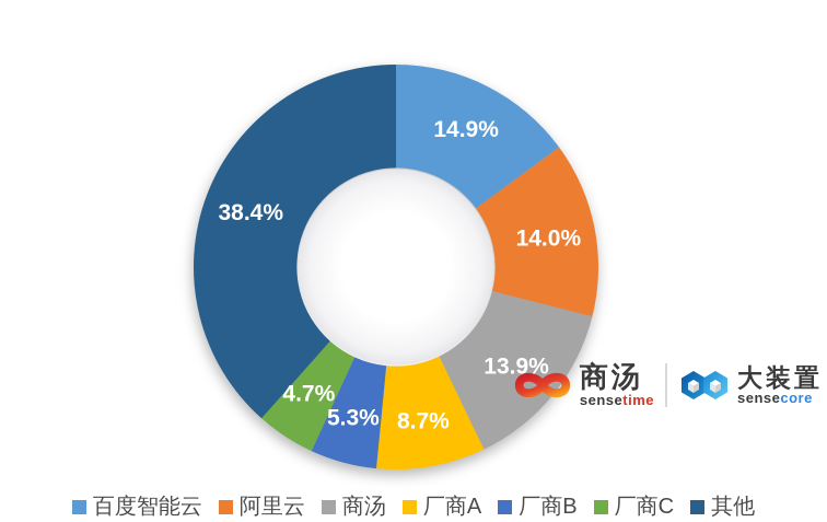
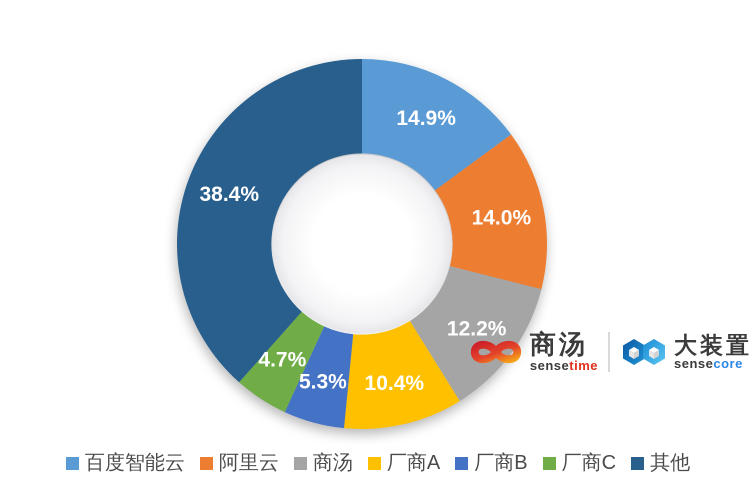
商汤: 13.9% -> 12.2%
厂商A: 8.7% -> 10.4%
